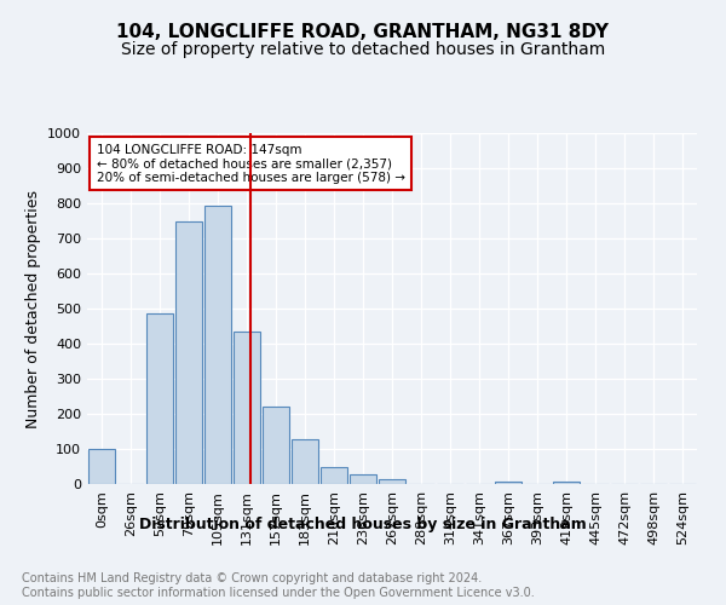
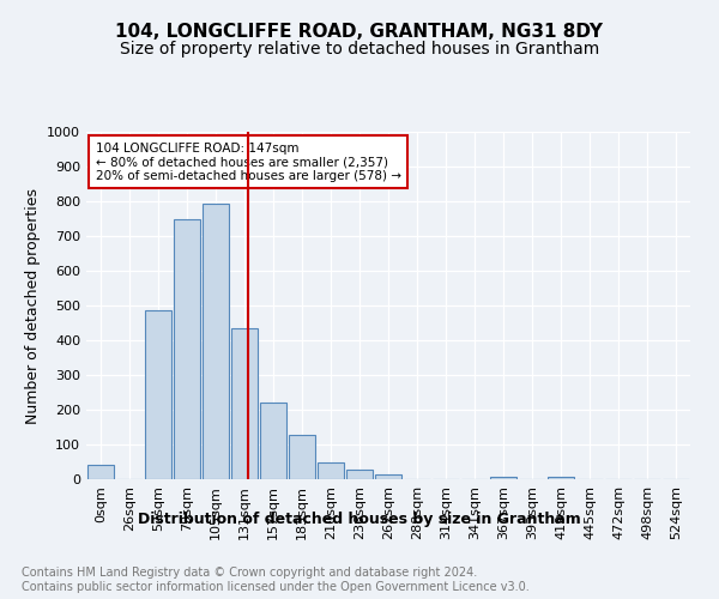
0sqm: 100 -> 40
